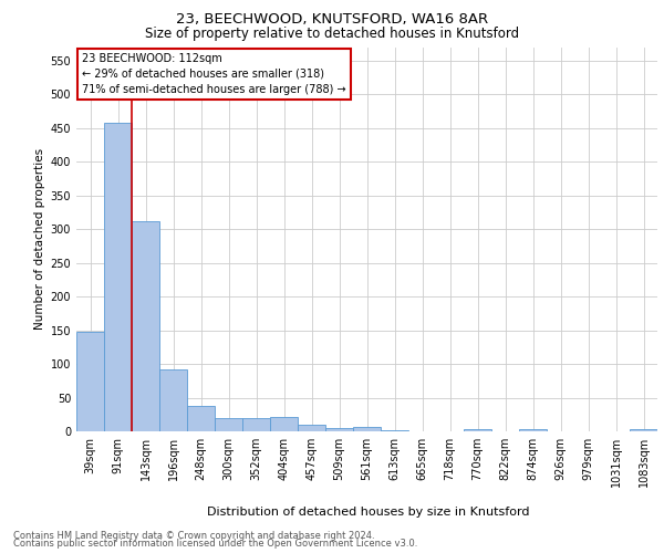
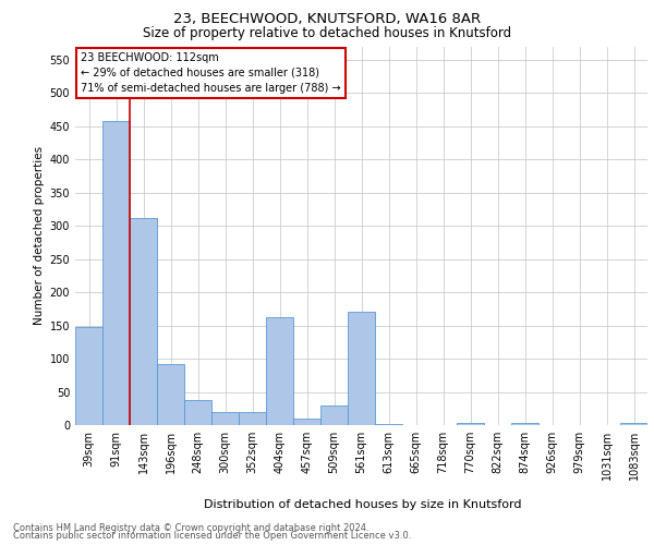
404sqm: 22 -> 162
509sqm: 5 -> 30
561sqm: 6 -> 170
